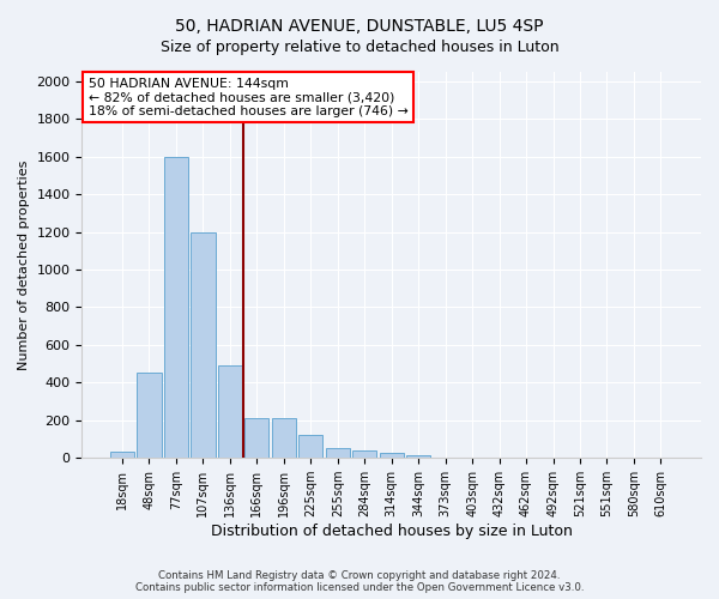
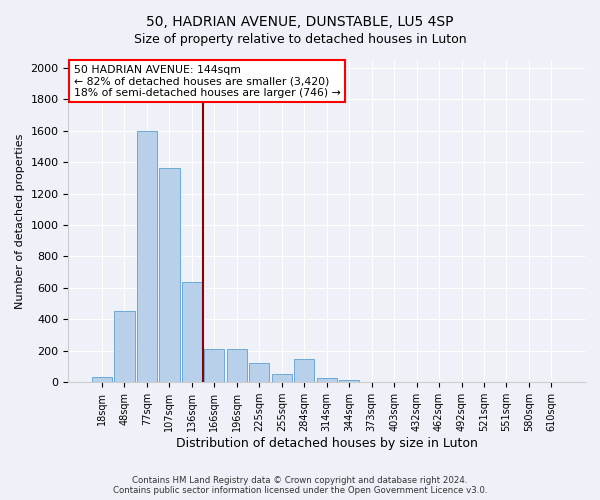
107sqm: 1200 -> 1360
136sqm: 490 -> 640
284sqm: 40 -> 150
